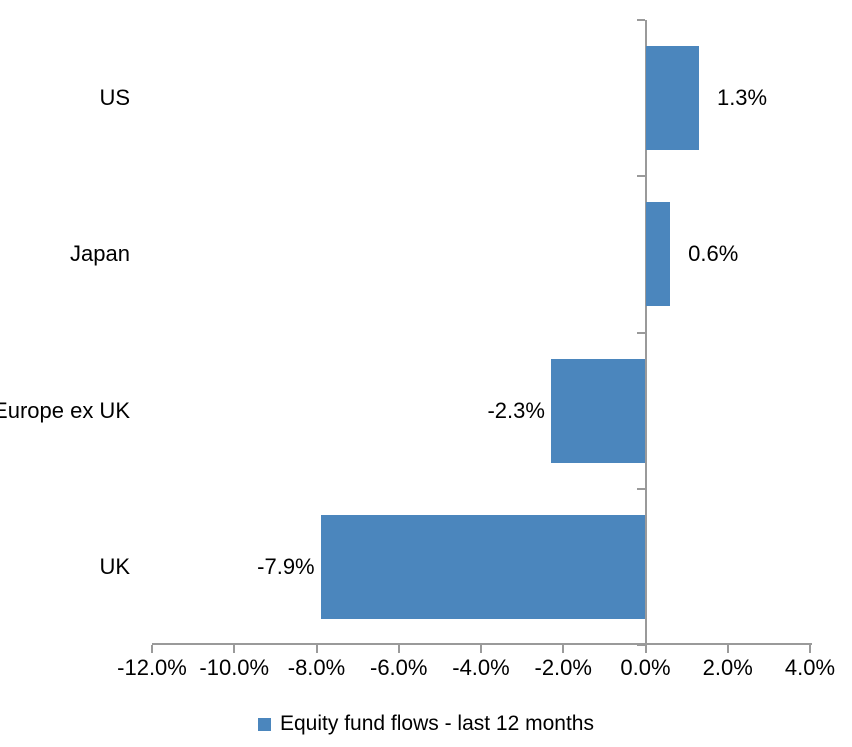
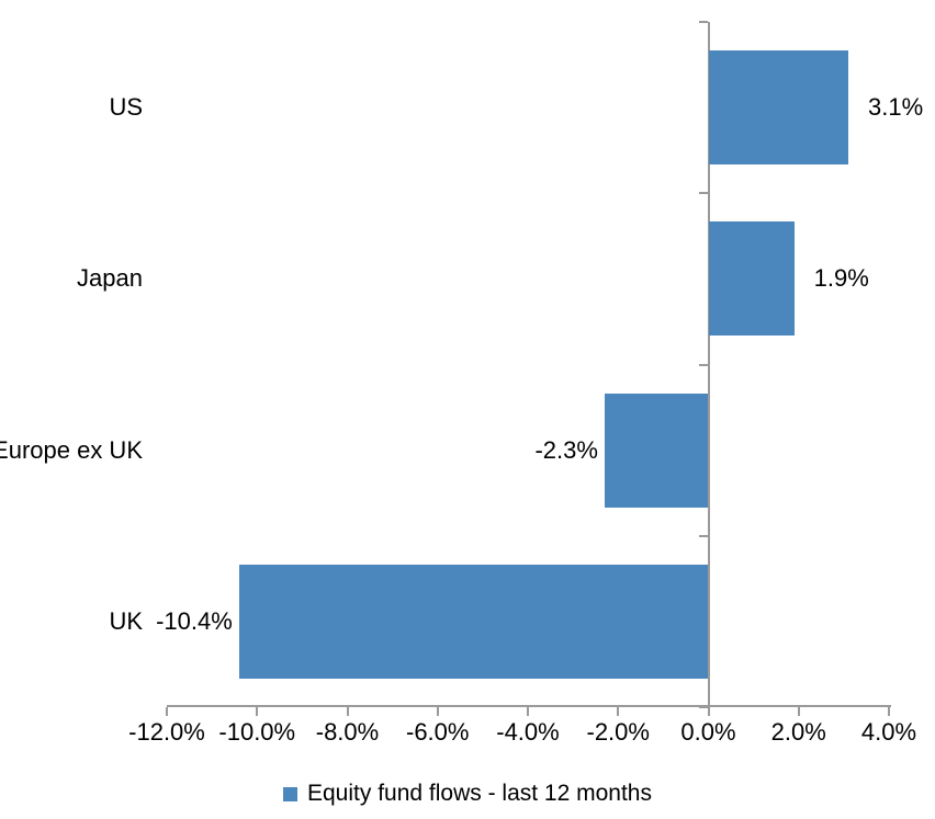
US: 1.3% -> 3.1%
Japan: 0.6% -> 1.9%
UK: -7.9% -> -10.4%
